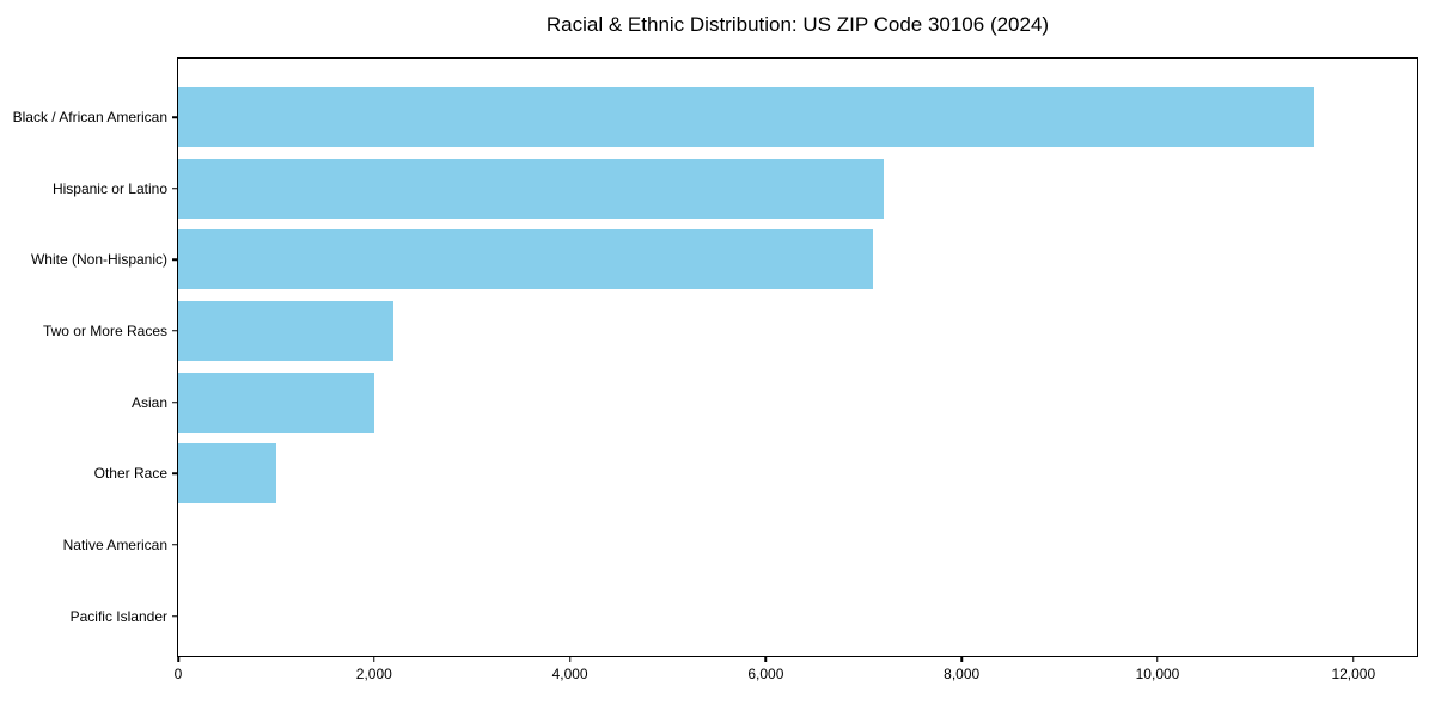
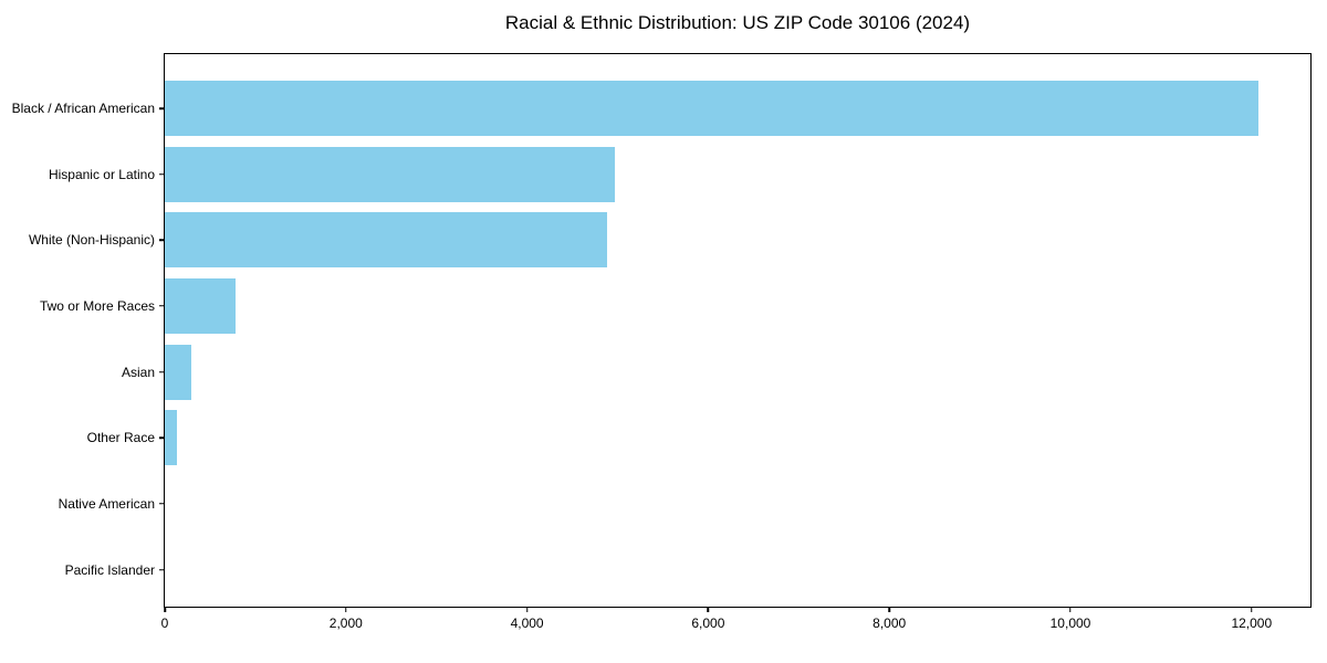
Black / African American: 11600 -> 12100
Hispanic or Latino: 7200 -> 5000
White (Non-Hispanic): 7100 -> 4900
Two or More Races: 2200 -> 800
Asian: 2000 -> 300
Other Race: 1000 -> 100
